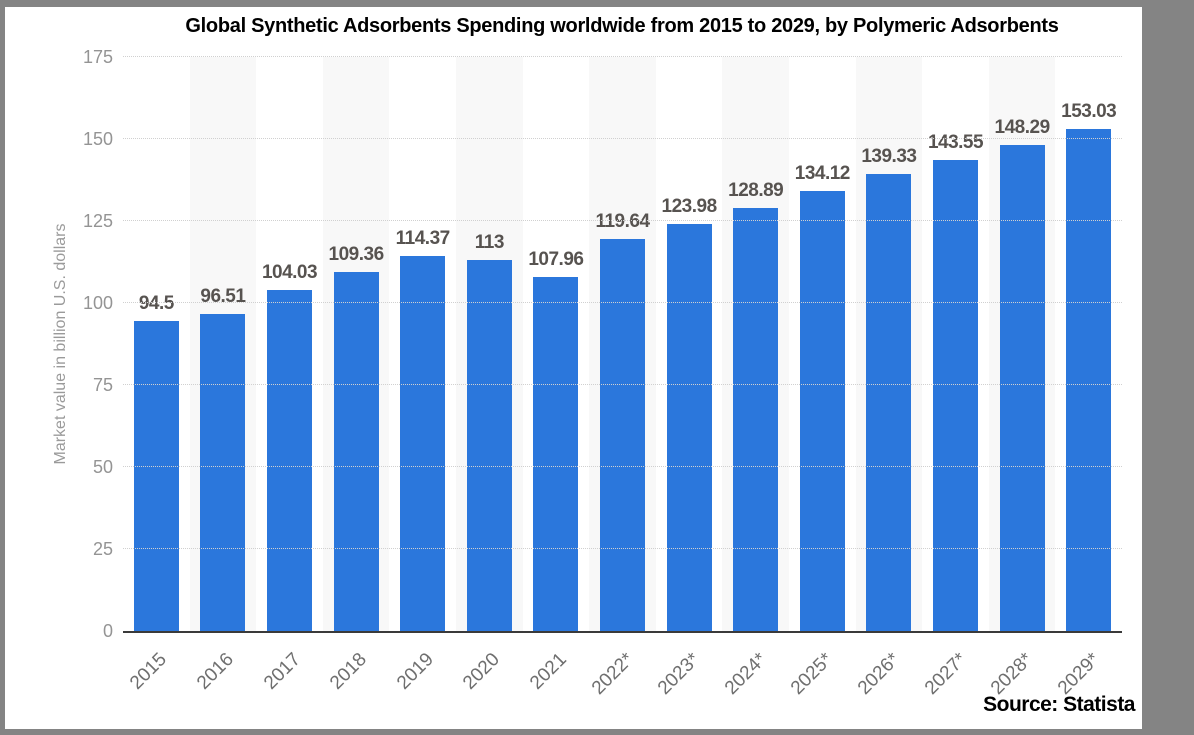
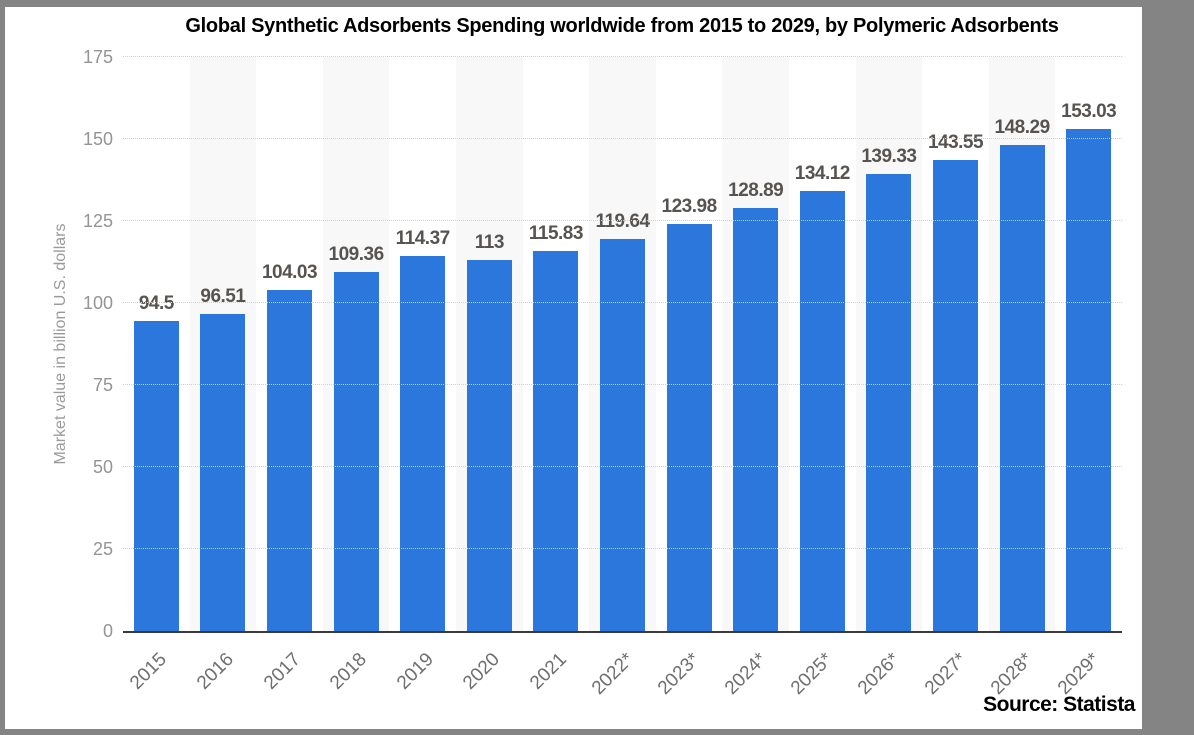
2021: 107.96 -> 115.83
